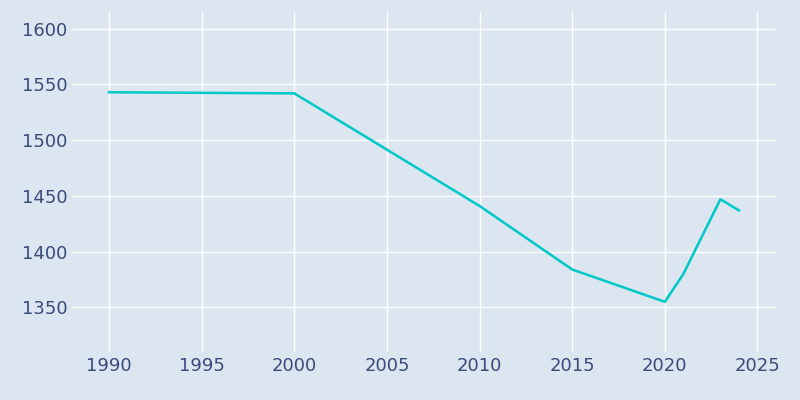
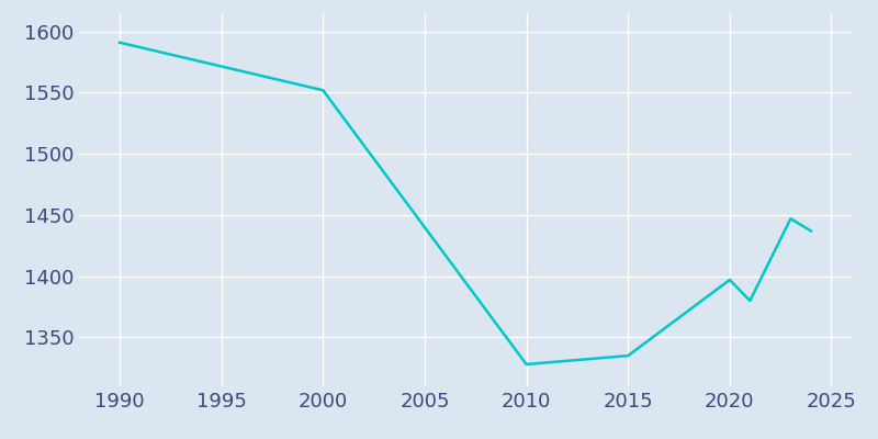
1990: 1543 -> 1591
2000: 1542 -> 1552
2010: 1441 -> 1328
2015: 1384 -> 1335
2020: 1355 -> 1397
